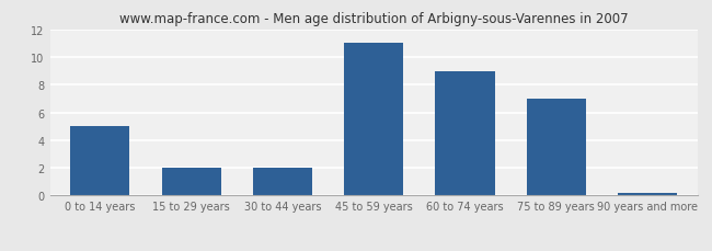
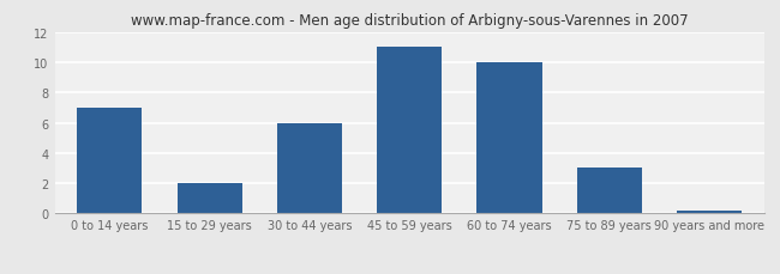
0 to 14 years: 5.0 -> 7.0
30 to 44 years: 2.0 -> 6.0
60 to 74 years: 9.0 -> 10.0
75 to 89 years: 7.0 -> 3.0
